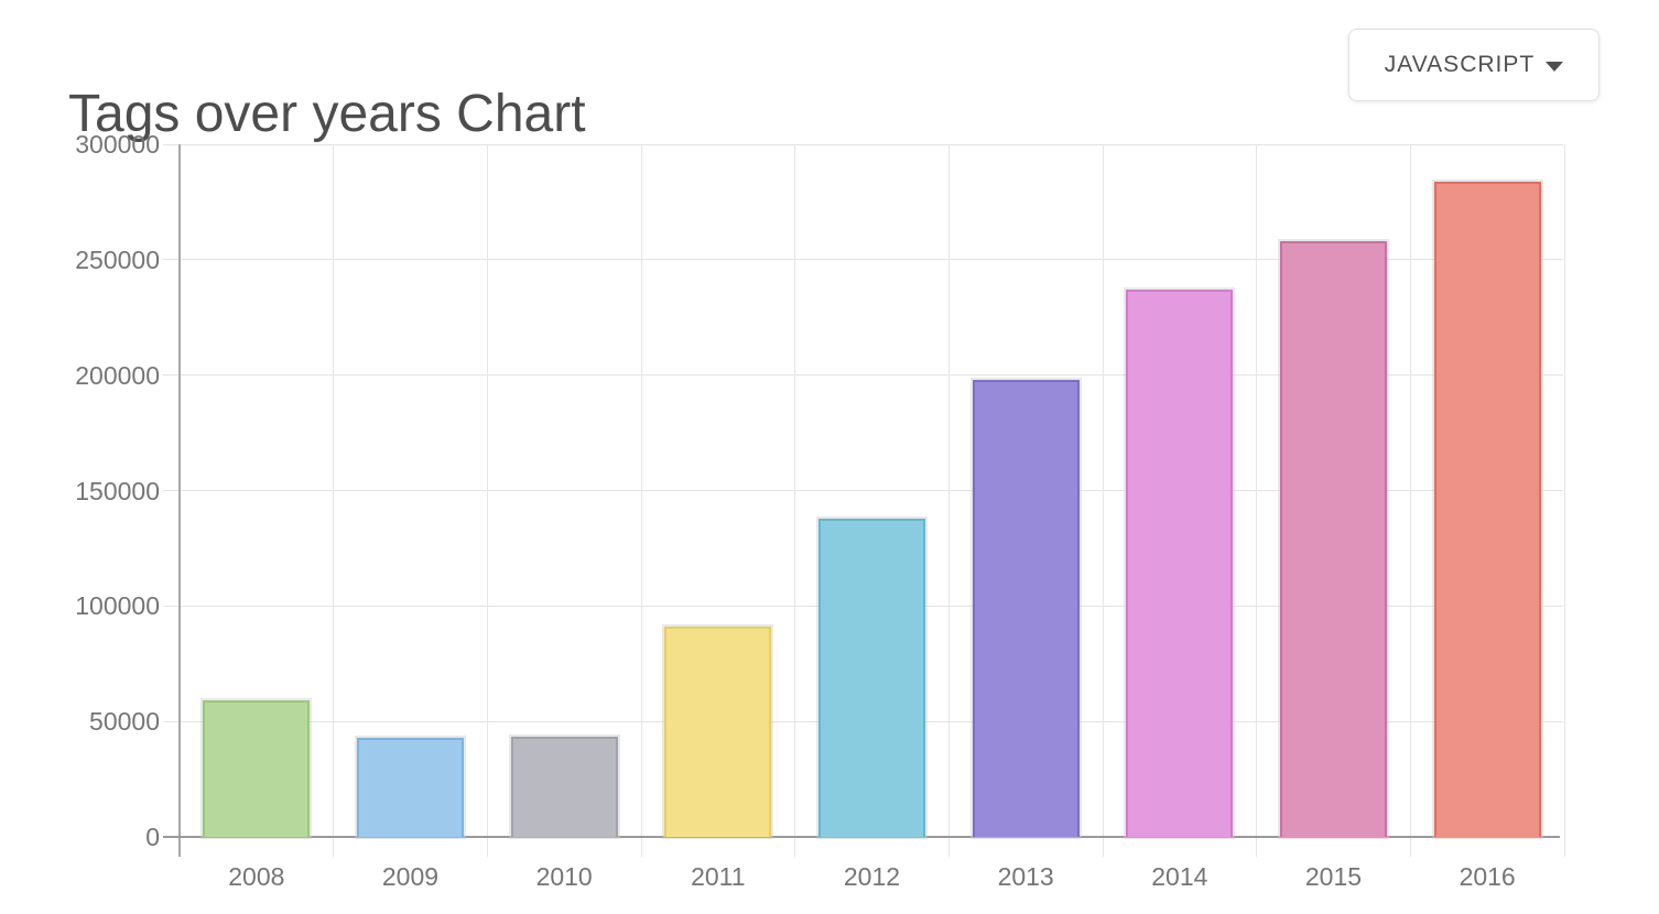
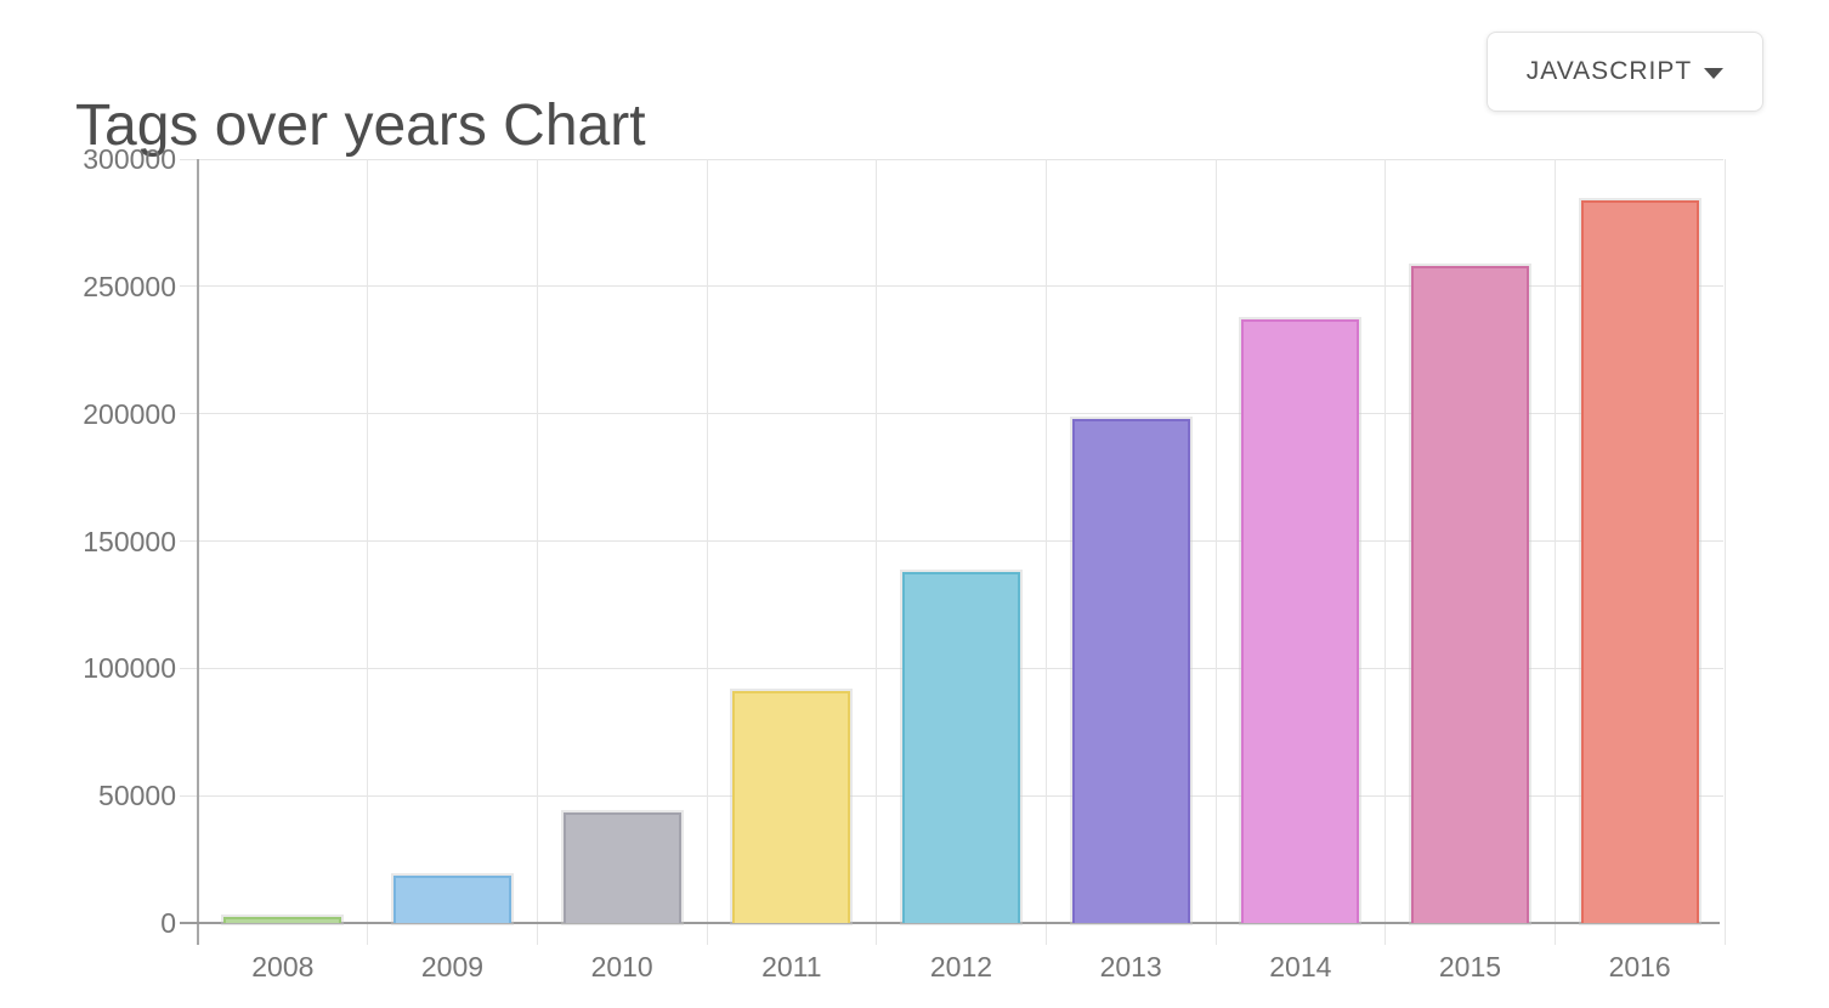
2008: 59000 -> 2000
2009: 43000 -> 18000
